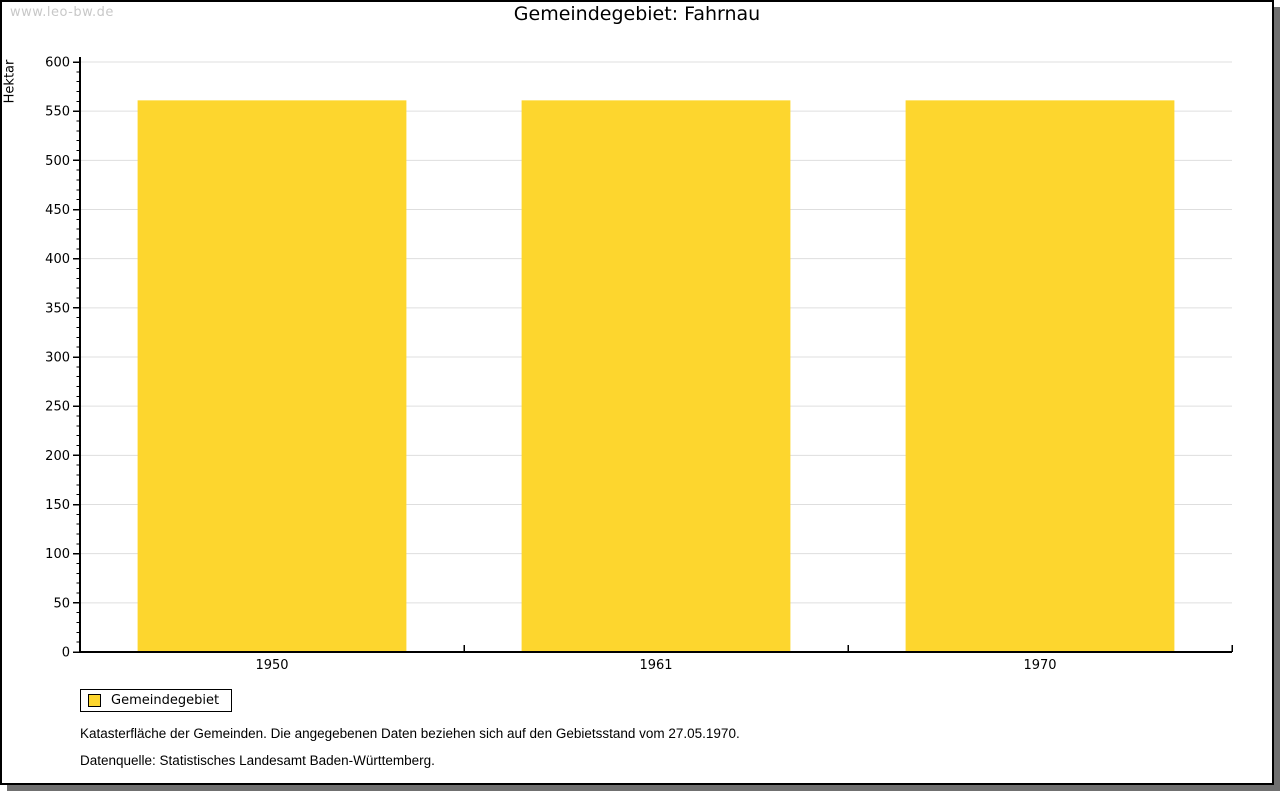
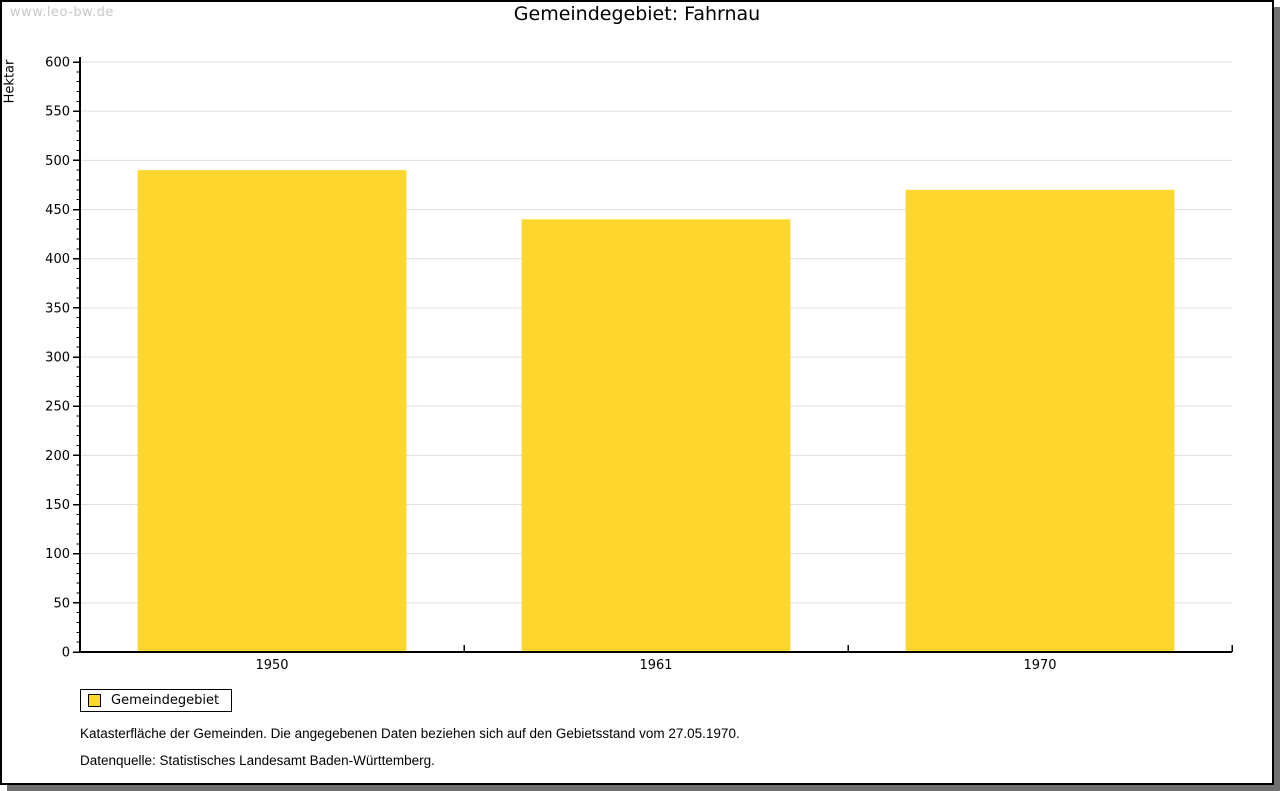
1950: 560 -> 490
1961: 560 -> 440
1970: 560 -> 470
